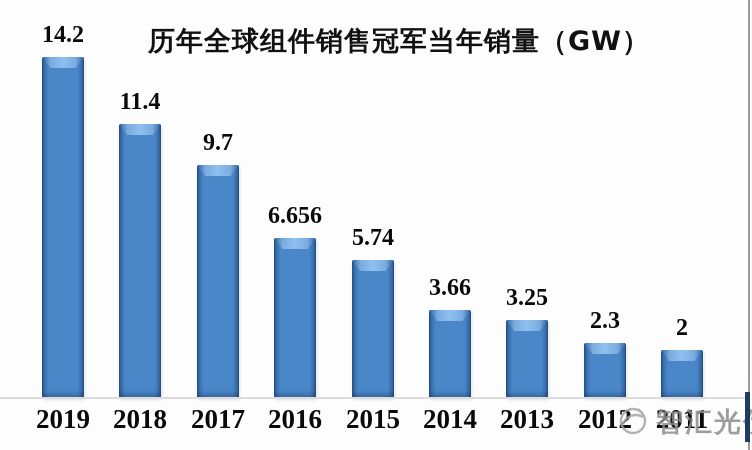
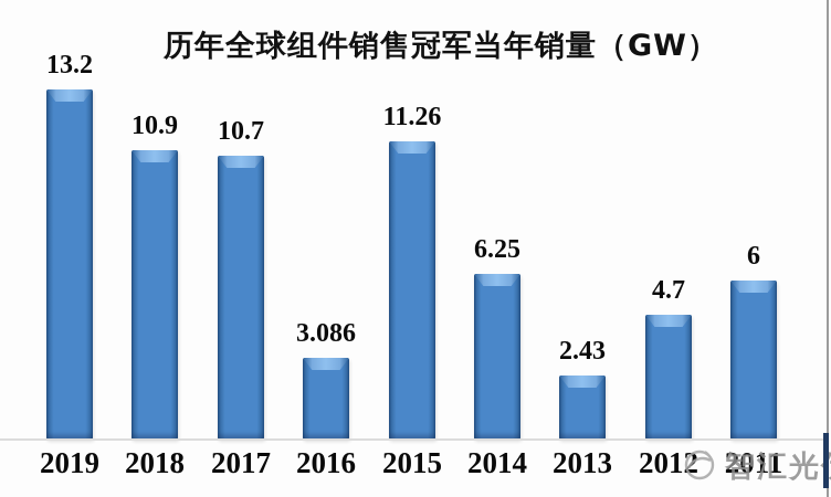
2019: 14.2 -> 13.2
2018: 11.4 -> 10.9
2017: 9.7 -> 10.7
2016: 6.656 -> 3.086
2015: 5.74 -> 11.26
2014: 3.66 -> 6.25
2013: 3.25 -> 2.43
2012: 2.3 -> 4.7
2011: 2 -> 6
